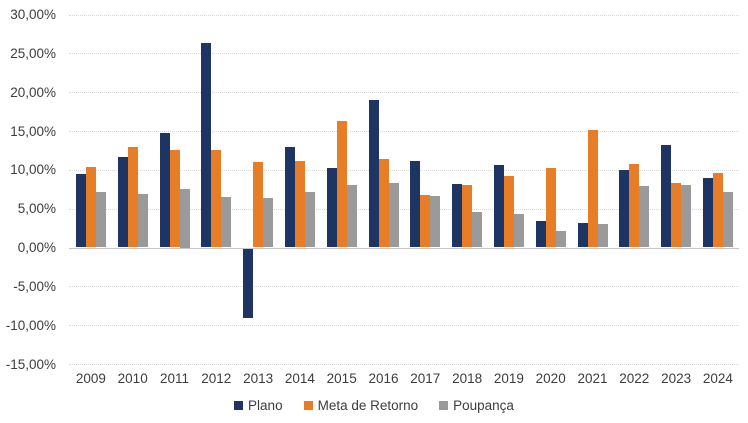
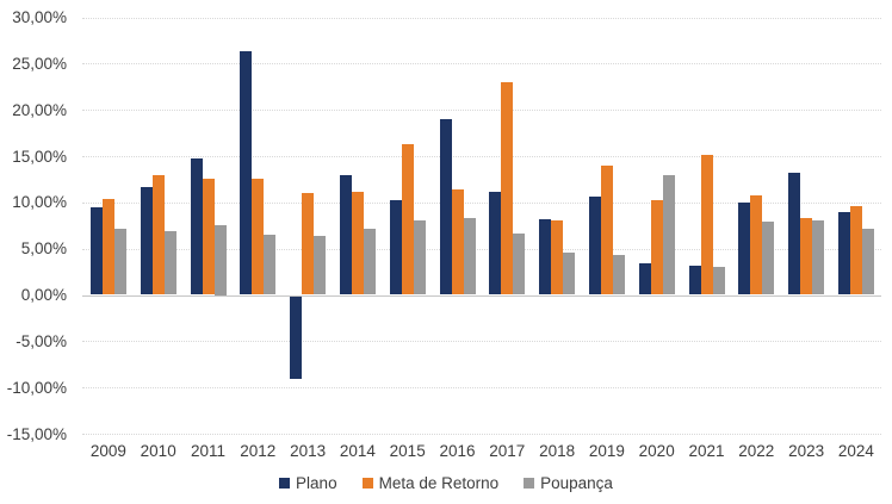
Meta de Retorno/2017: 7% -> 23%
Meta de Retorno/2019: 9% -> 14%
Poupança/2020: 2% -> 13%
